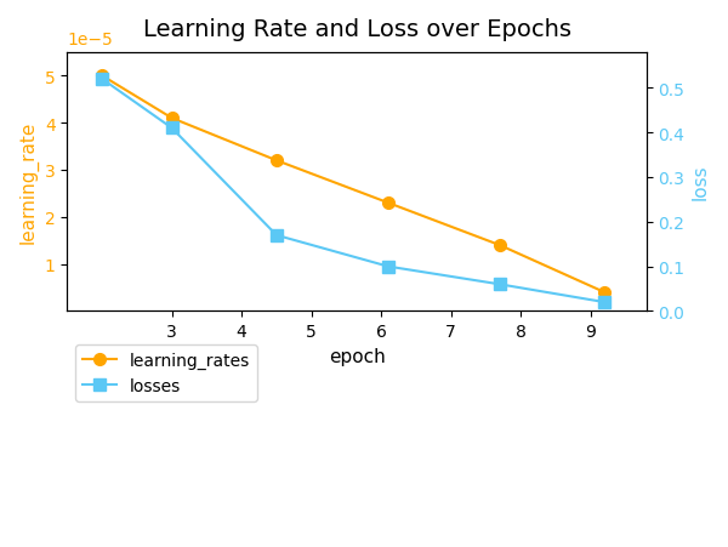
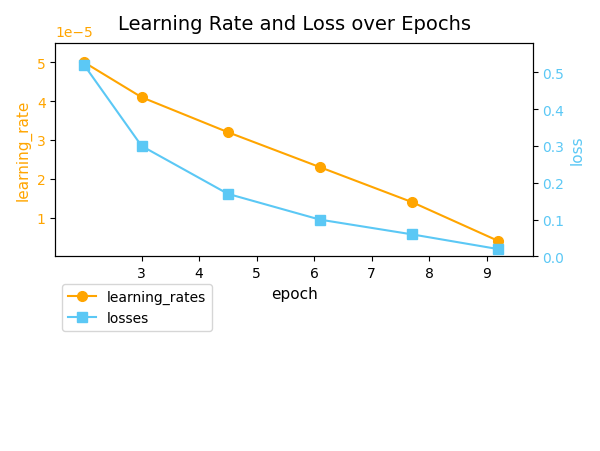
losses/3: 0.41 -> 0.30
